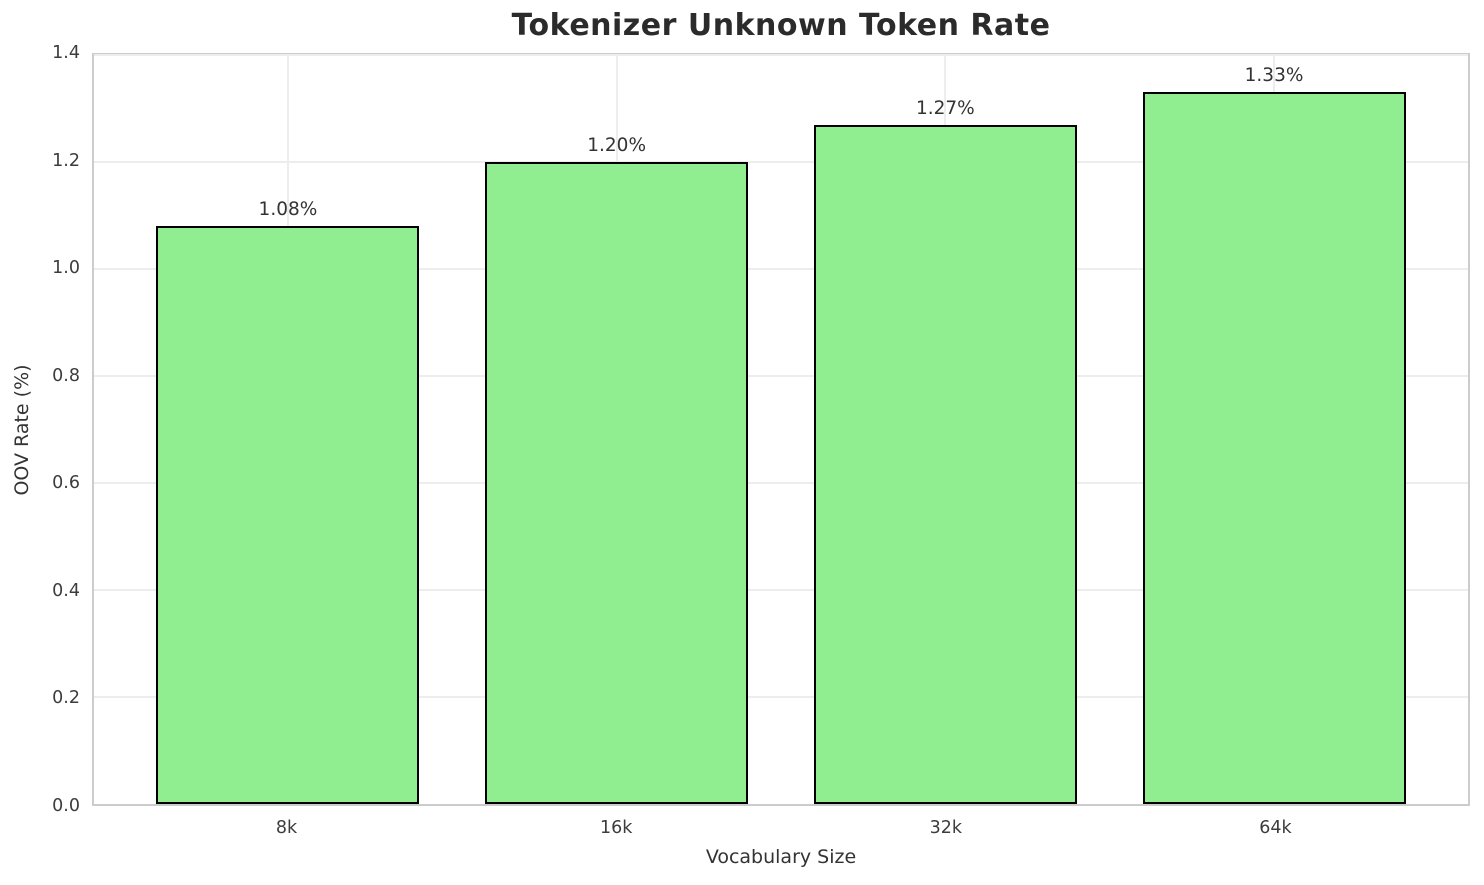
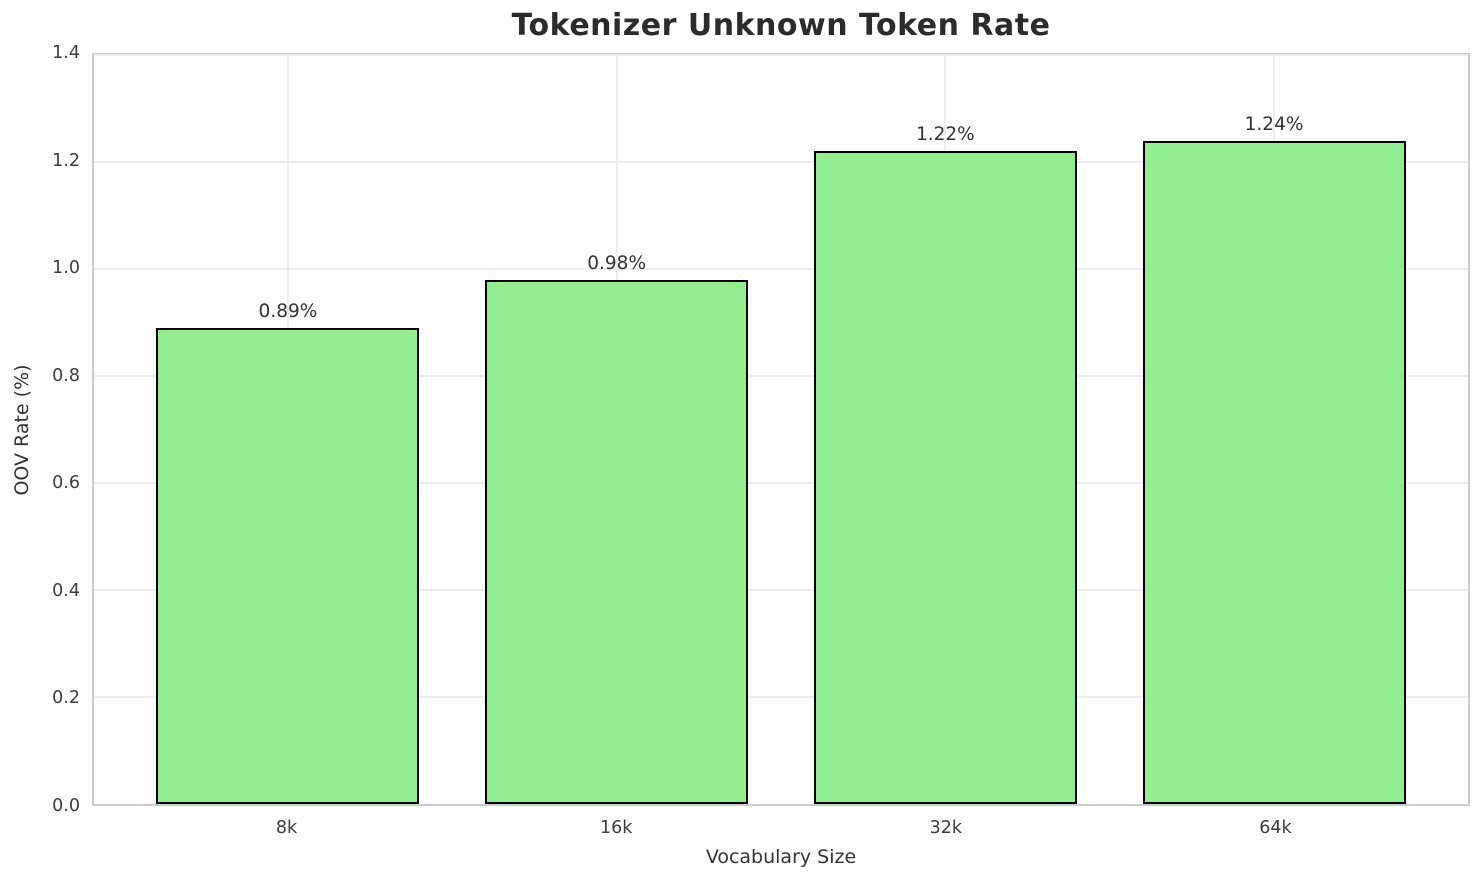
8k: 1.08% -> 0.89%
16k: 1.20% -> 0.98%
32k: 1.27% -> 1.22%
64k: 1.33% -> 1.24%
